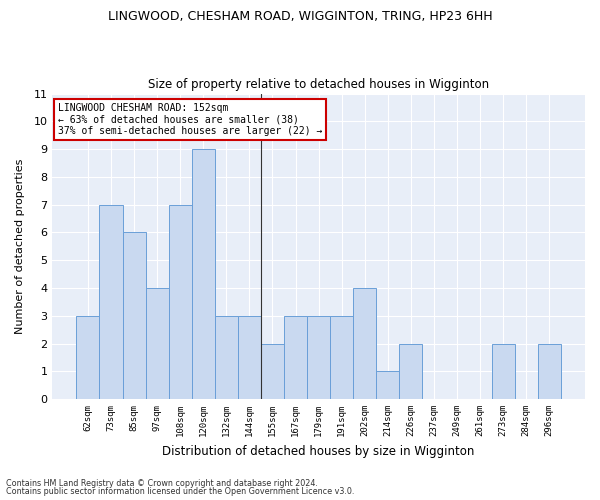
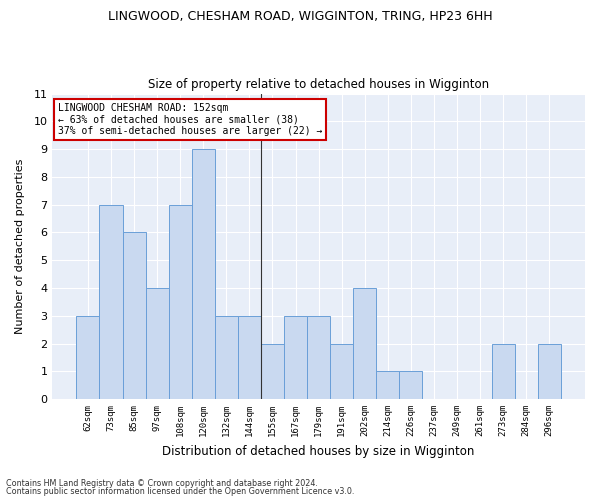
191sqm: 3 -> 2
226sqm: 2 -> 1
